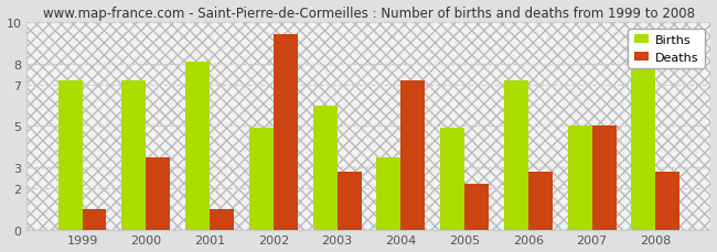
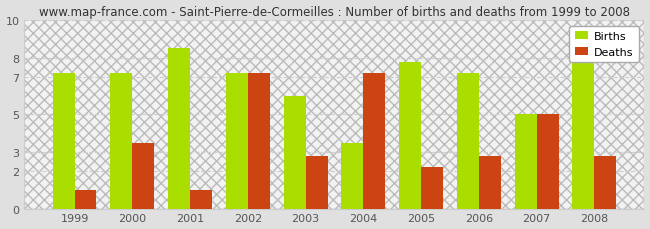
Births/2001: 8.1 -> 8.5
Births/2002: 4.9 -> 7.2
Deaths/2002: 9.4 -> 7.2
Births/2005: 4.9 -> 7.8
